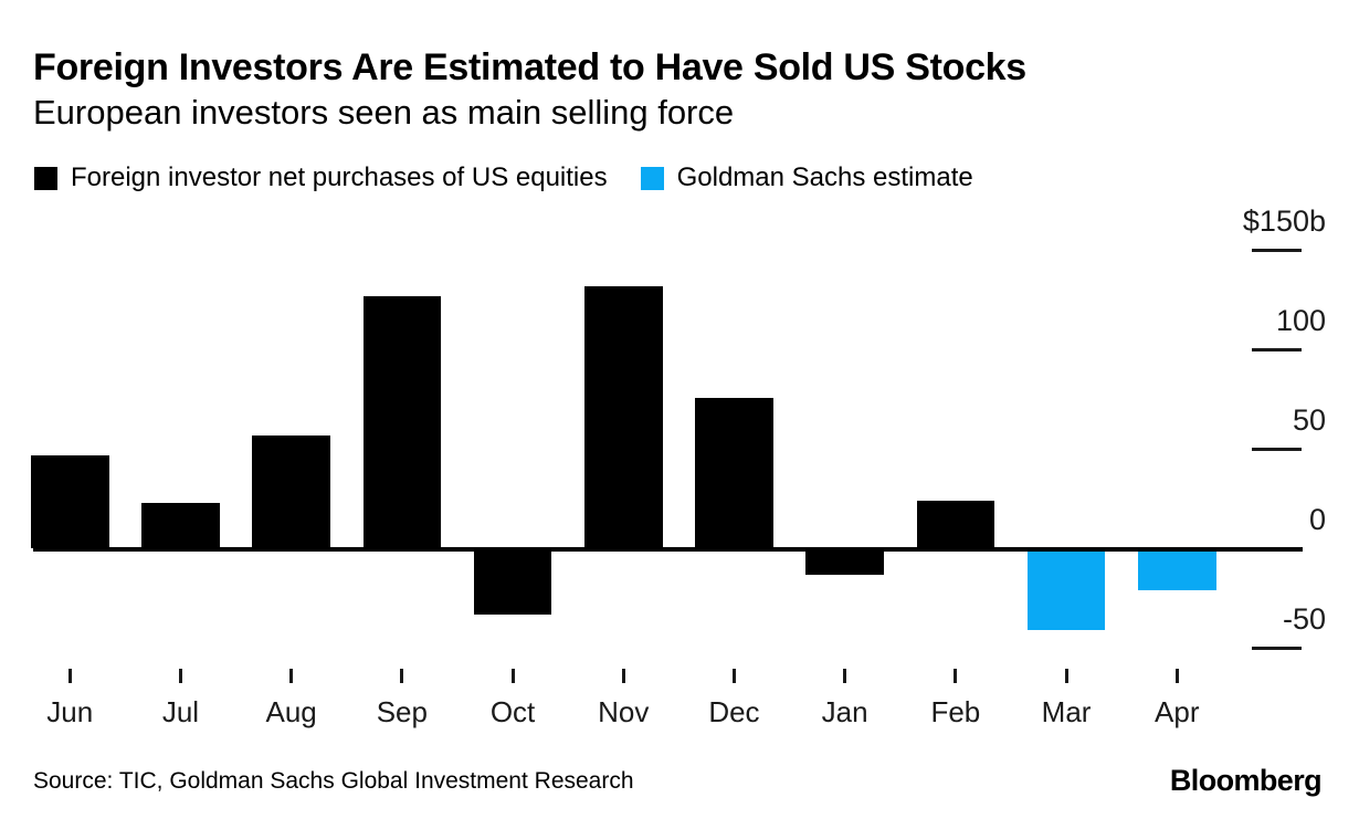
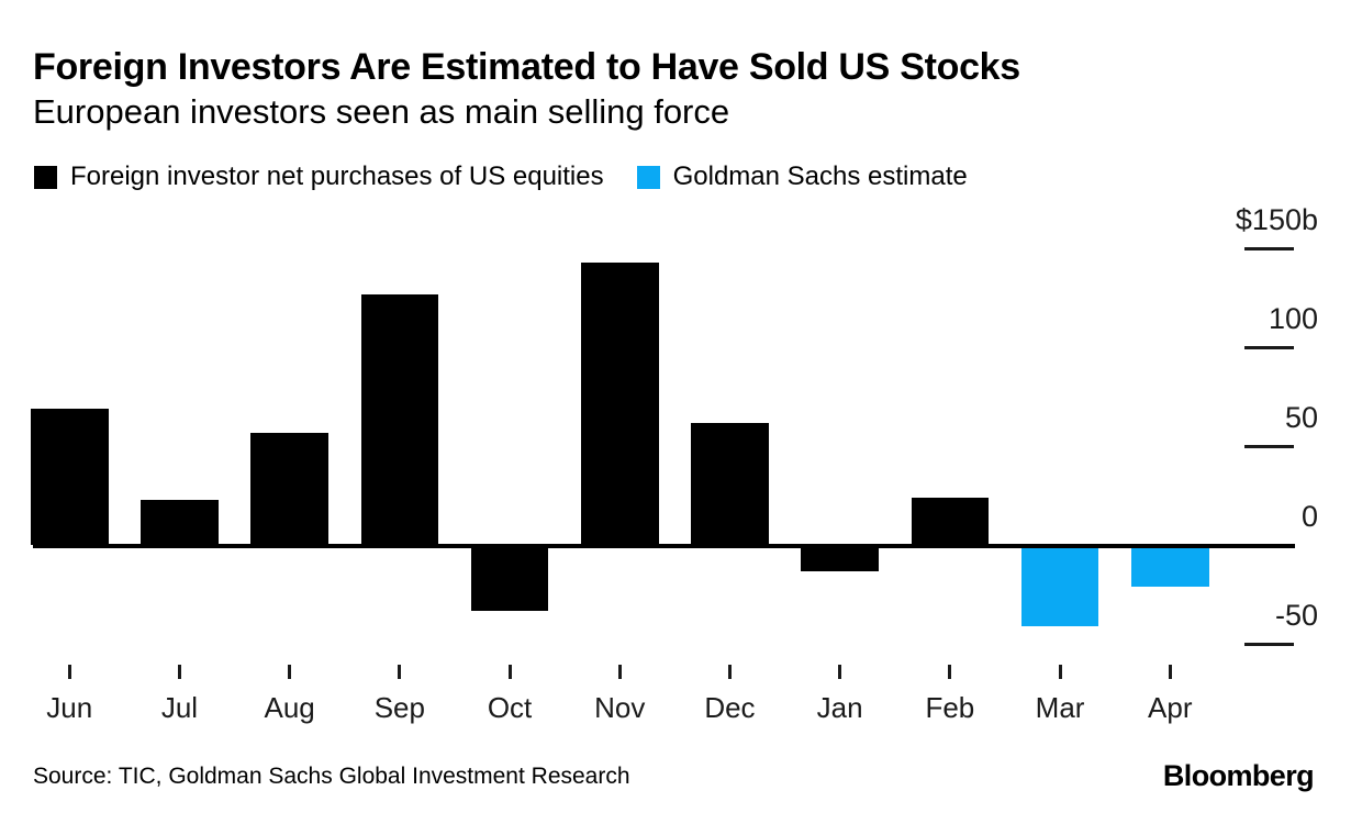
Foreign investor net purchases of US equities/Jun: $47b -> $69b
Foreign investor net purchases of US equities/Nov: $132b -> $143b
Foreign investor net purchases of US equities/Dec: $76b -> $62b
